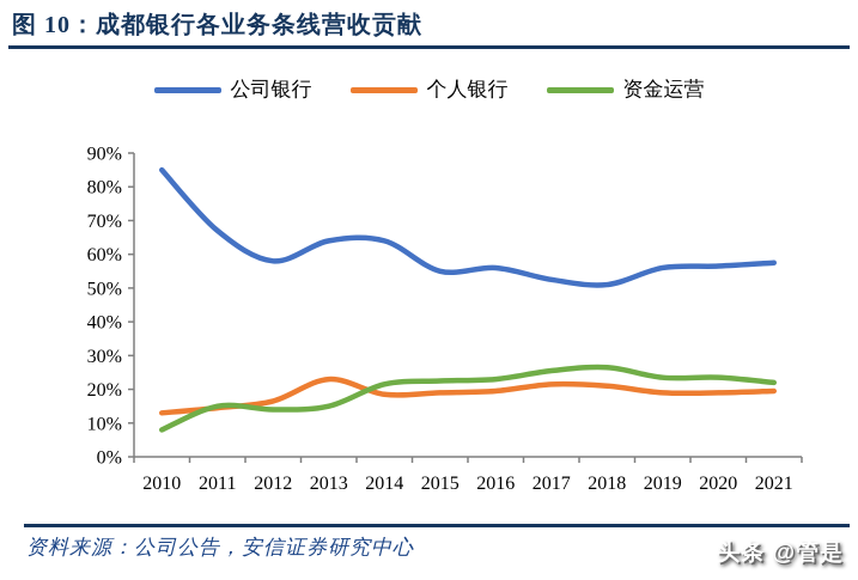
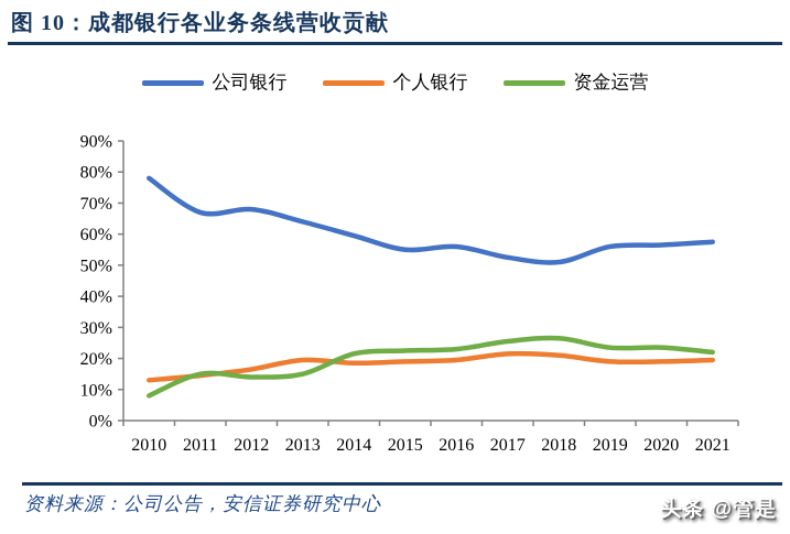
公司银行/2010: 85% -> 78%
公司银行/2012: 58% -> 68%
个人银行/2013: 23% -> 20%
公司银行/2014: 64% -> 60%
